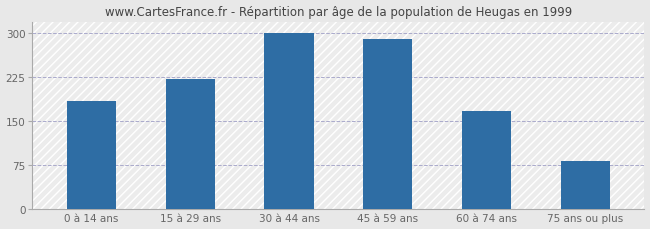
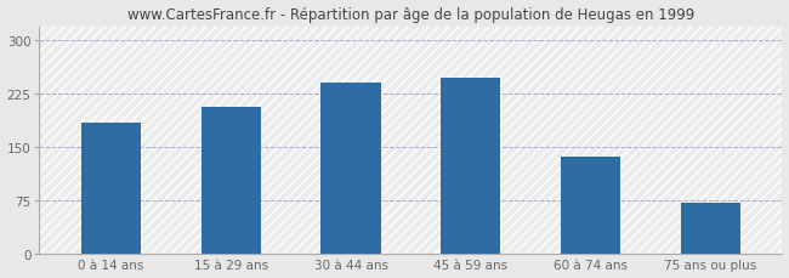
15 à 29 ans: 222 -> 206
30 à 44 ans: 301 -> 240
45 à 59 ans: 291 -> 248
60 à 74 ans: 168 -> 136
75 ans ou plus: 83 -> 72
